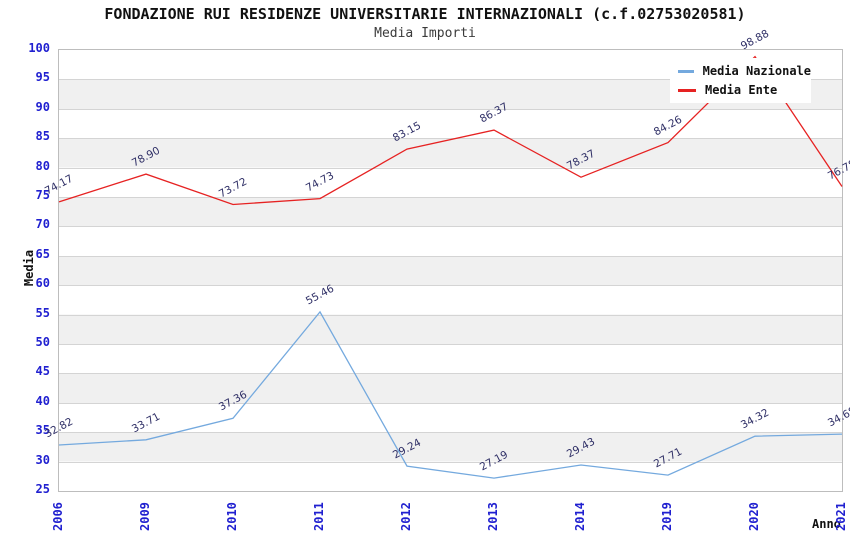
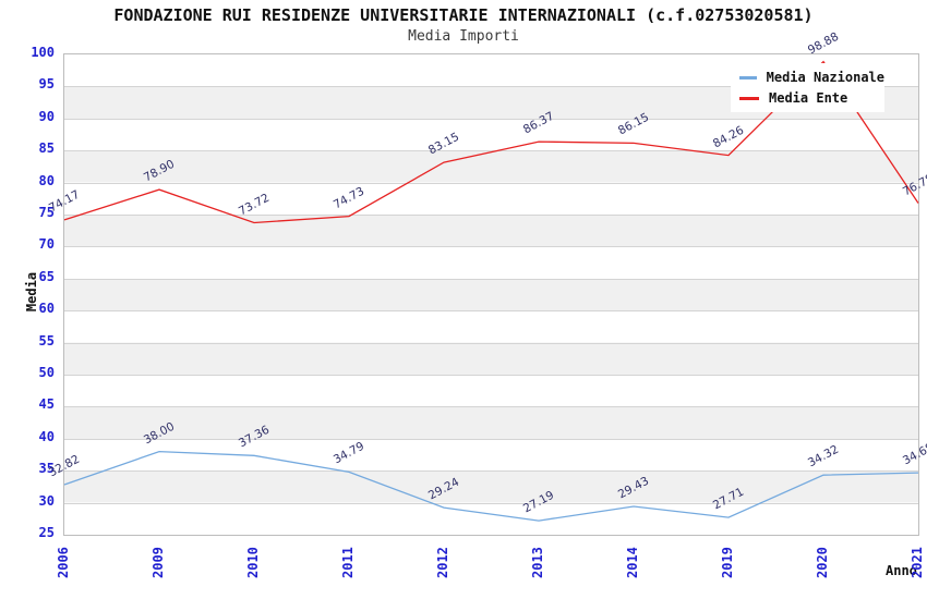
Media Nazionale/2009: 33.71 -> 38.00
Media Nazionale/2011: 55.46 -> 34.79
Media Ente/2014: 78.37 -> 86.15
